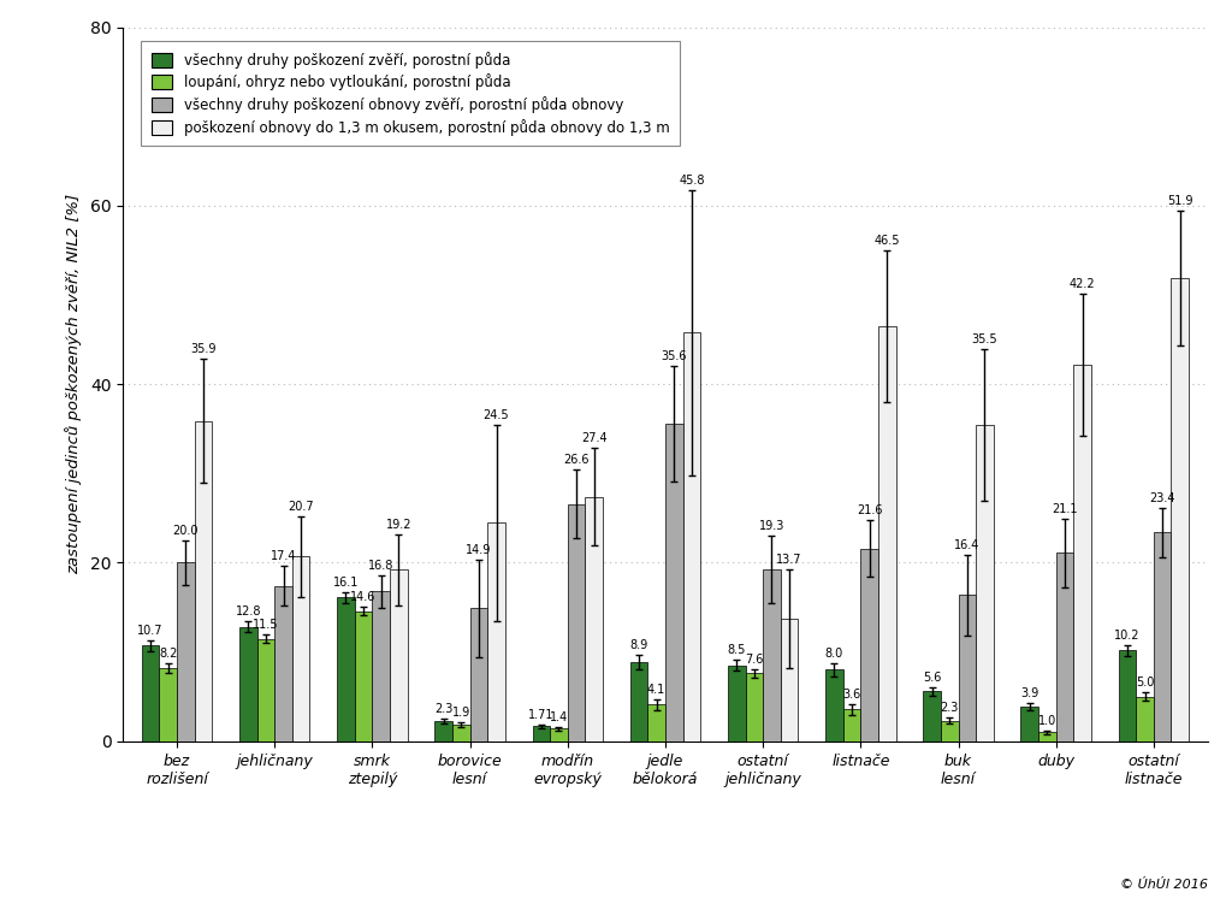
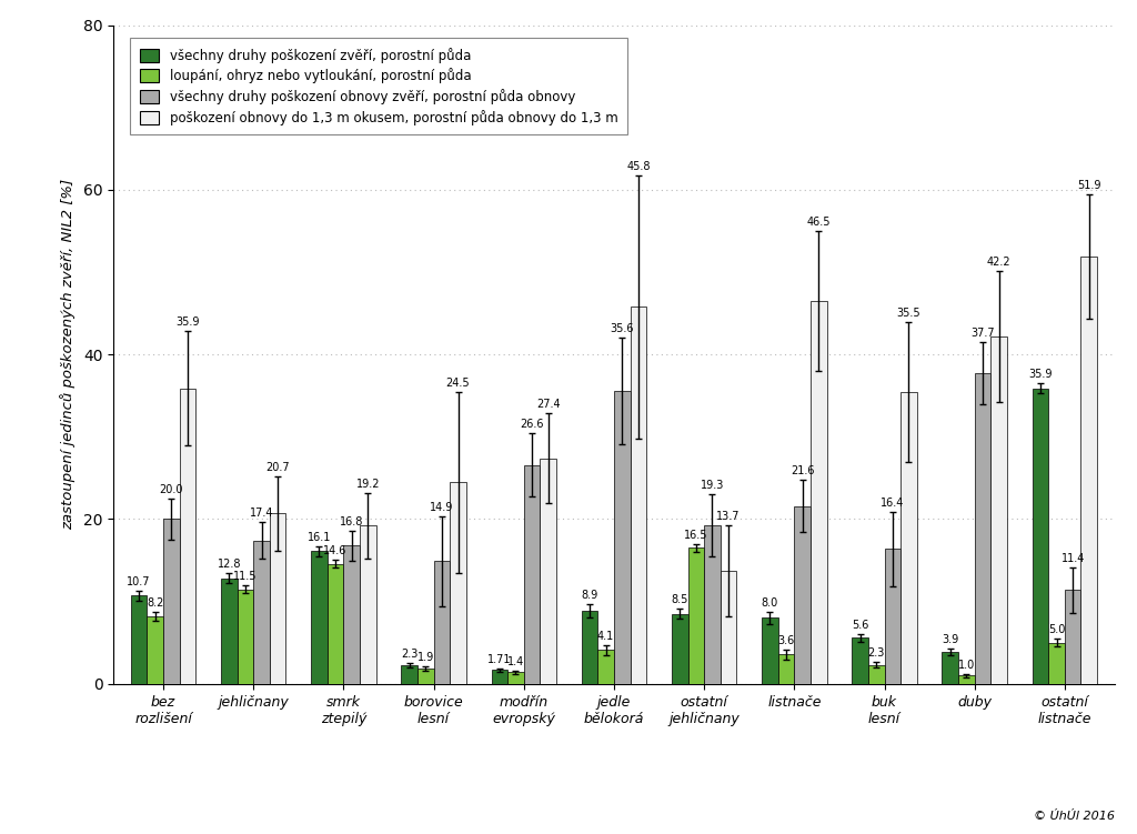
loupání, ohryz nebo vytloukání, porostní půda/ostatní jehličnany: 7.6 -> 16.5
všechny druhy poškození obnovy zvěří, porostní půda obnovy/duby: 21.1 -> 37.7
všechny druhy poškození zvěří, porostní půda/ostatní listnače: 10.2 -> 35.9
všechny druhy poškození obnovy zvěří, porostní půda obnovy/ostatní listnače: 23.4 -> 11.4
